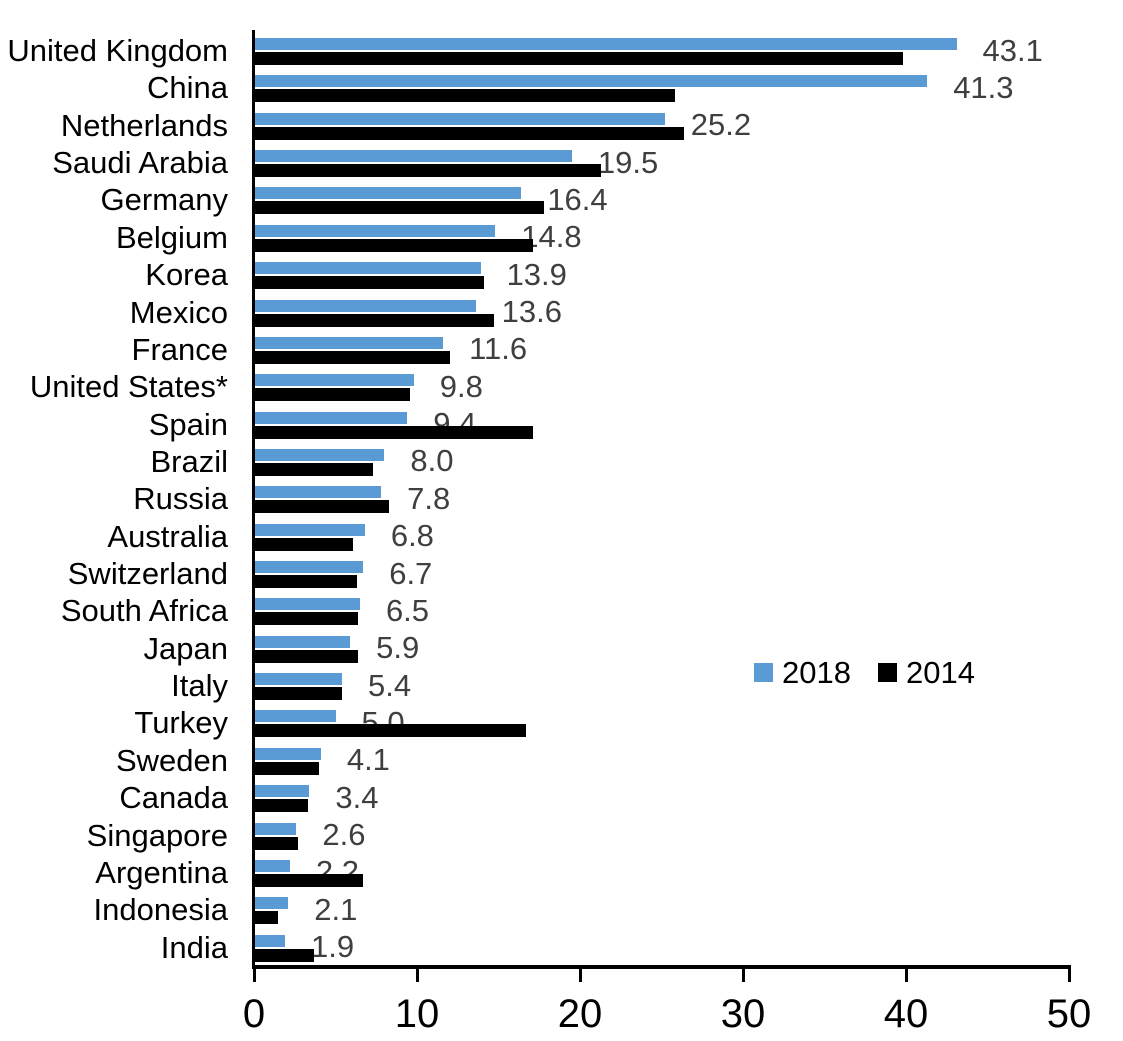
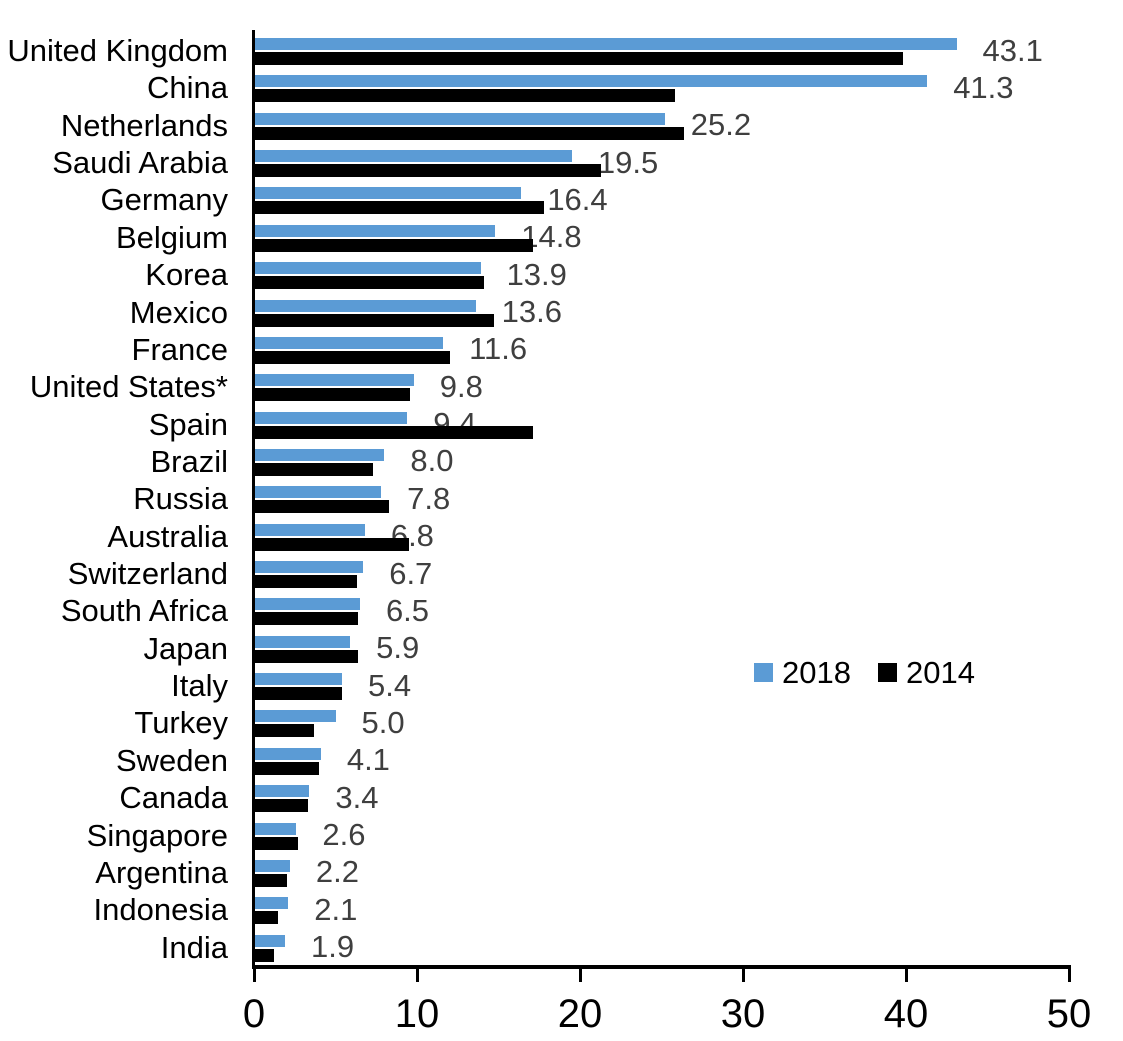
2014/Australia: 6.1 -> 9.5
2014/Turkey: 16.7 -> 3.7
2014/Argentina: 6.7 -> 2.0
2014/India: 3.7 -> 1.2
